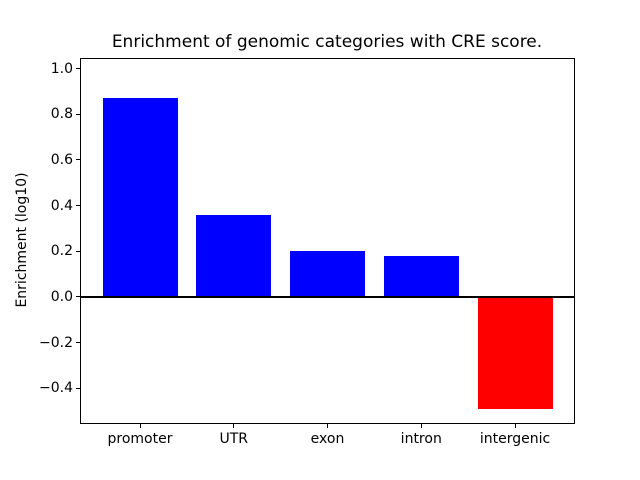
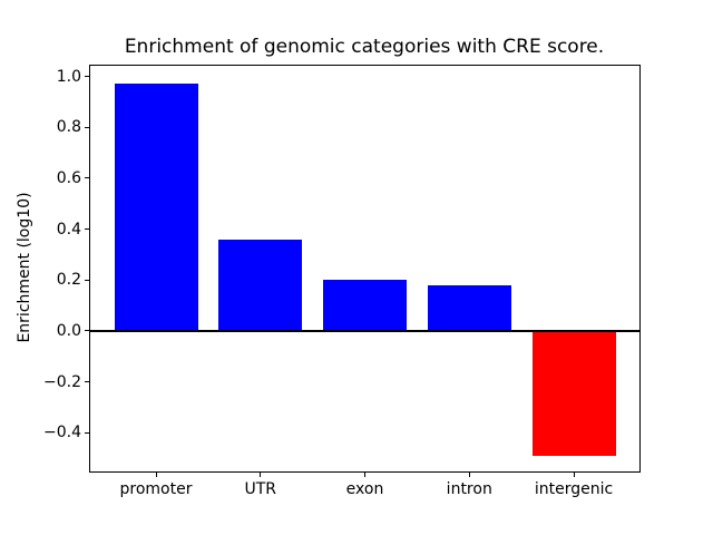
promoter: 0.87 -> 0.97
